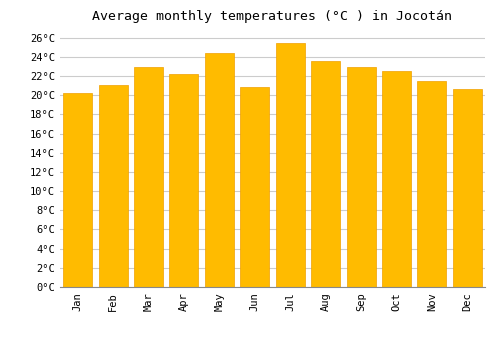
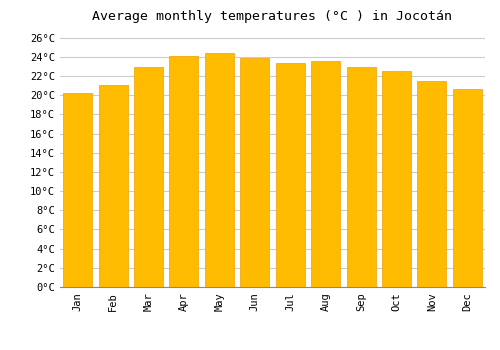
Apr: 22.2°C -> 24.1°C
Jun: 20.8°C -> 23.9°C
Jul: 25.4°C -> 23.3°C
